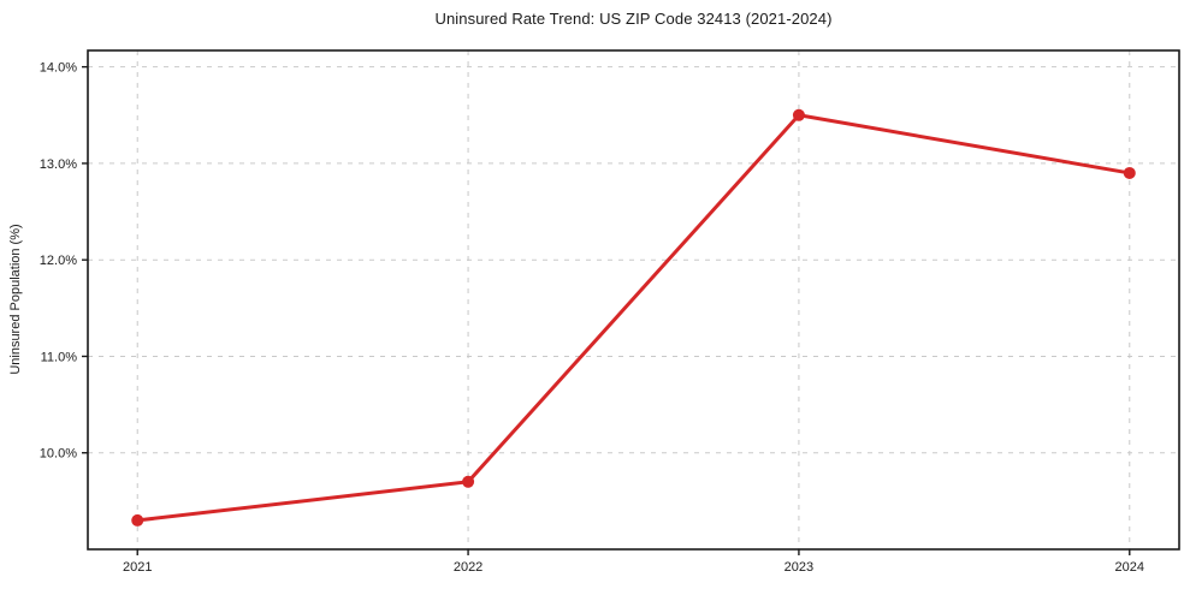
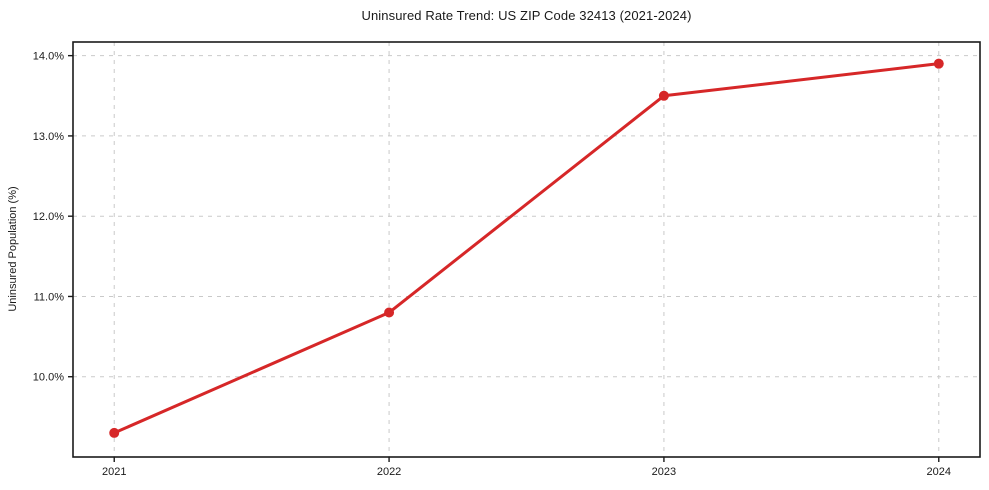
2022: 9.7% -> 10.8%
2024: 12.9% -> 13.9%
